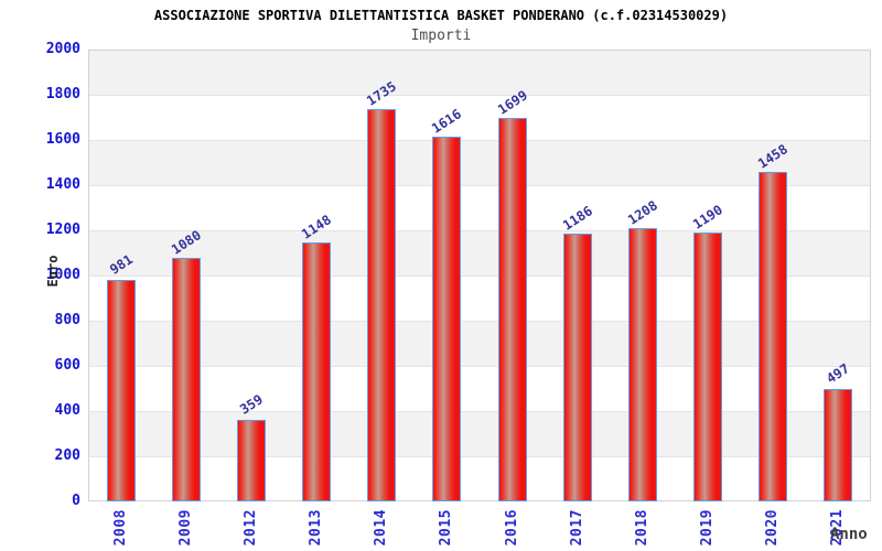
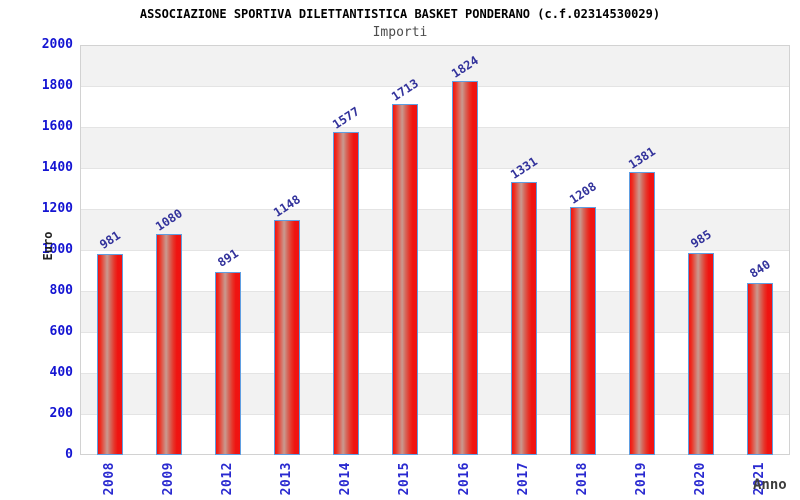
2012: 359 -> 891
2014: 1735 -> 1577
2015: 1616 -> 1713
2016: 1699 -> 1824
2017: 1186 -> 1331
2019: 1190 -> 1381
2020: 1458 -> 985
2021: 497 -> 840
